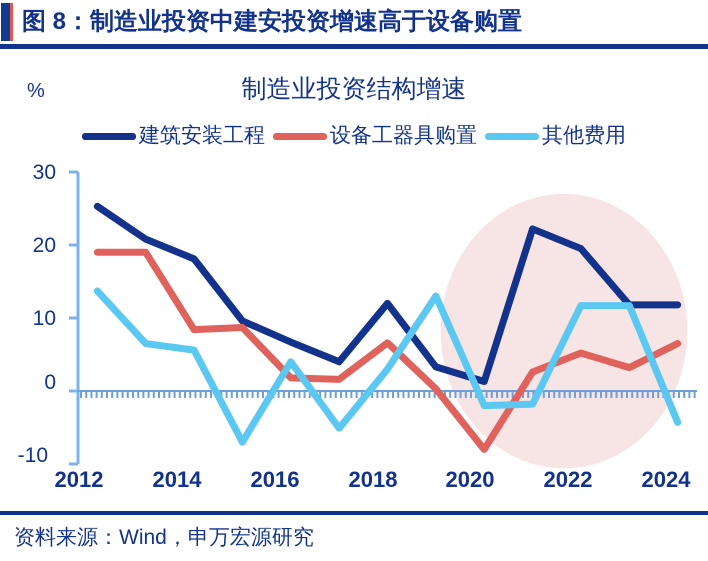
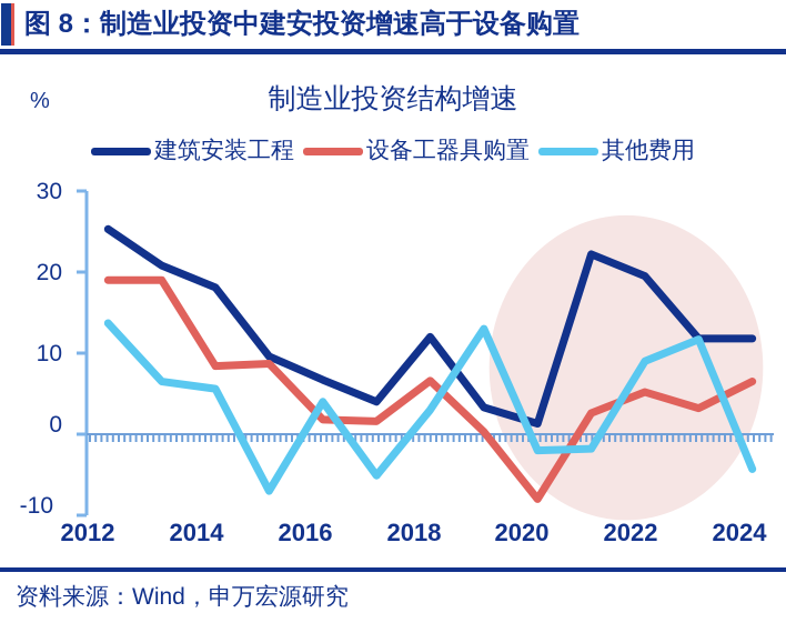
其他费用/2022: 12 -> 9
